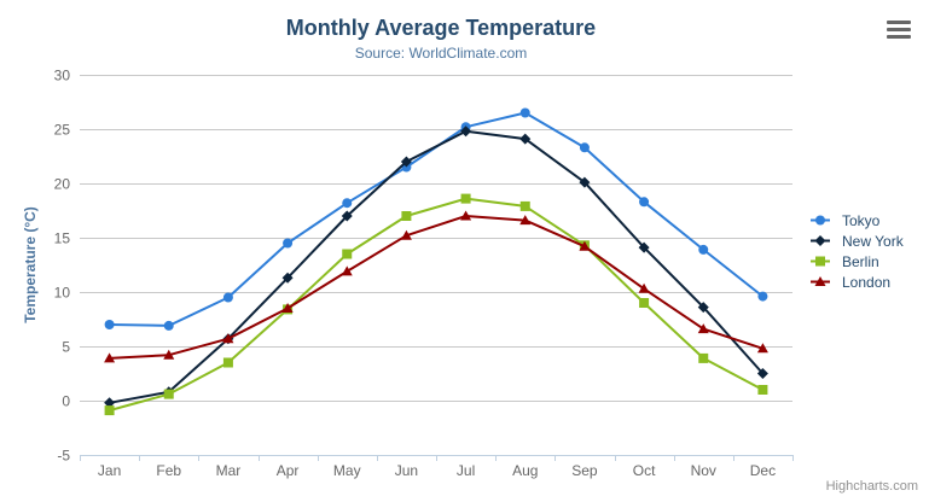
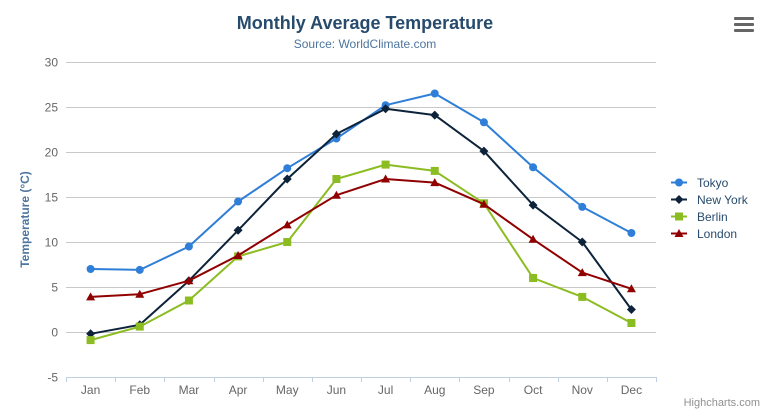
Berlin/May: 14 -> 10
Berlin/Oct: 9 -> 6
New York/Nov: 9 -> 10
Tokyo/Dec: 10 -> 11
